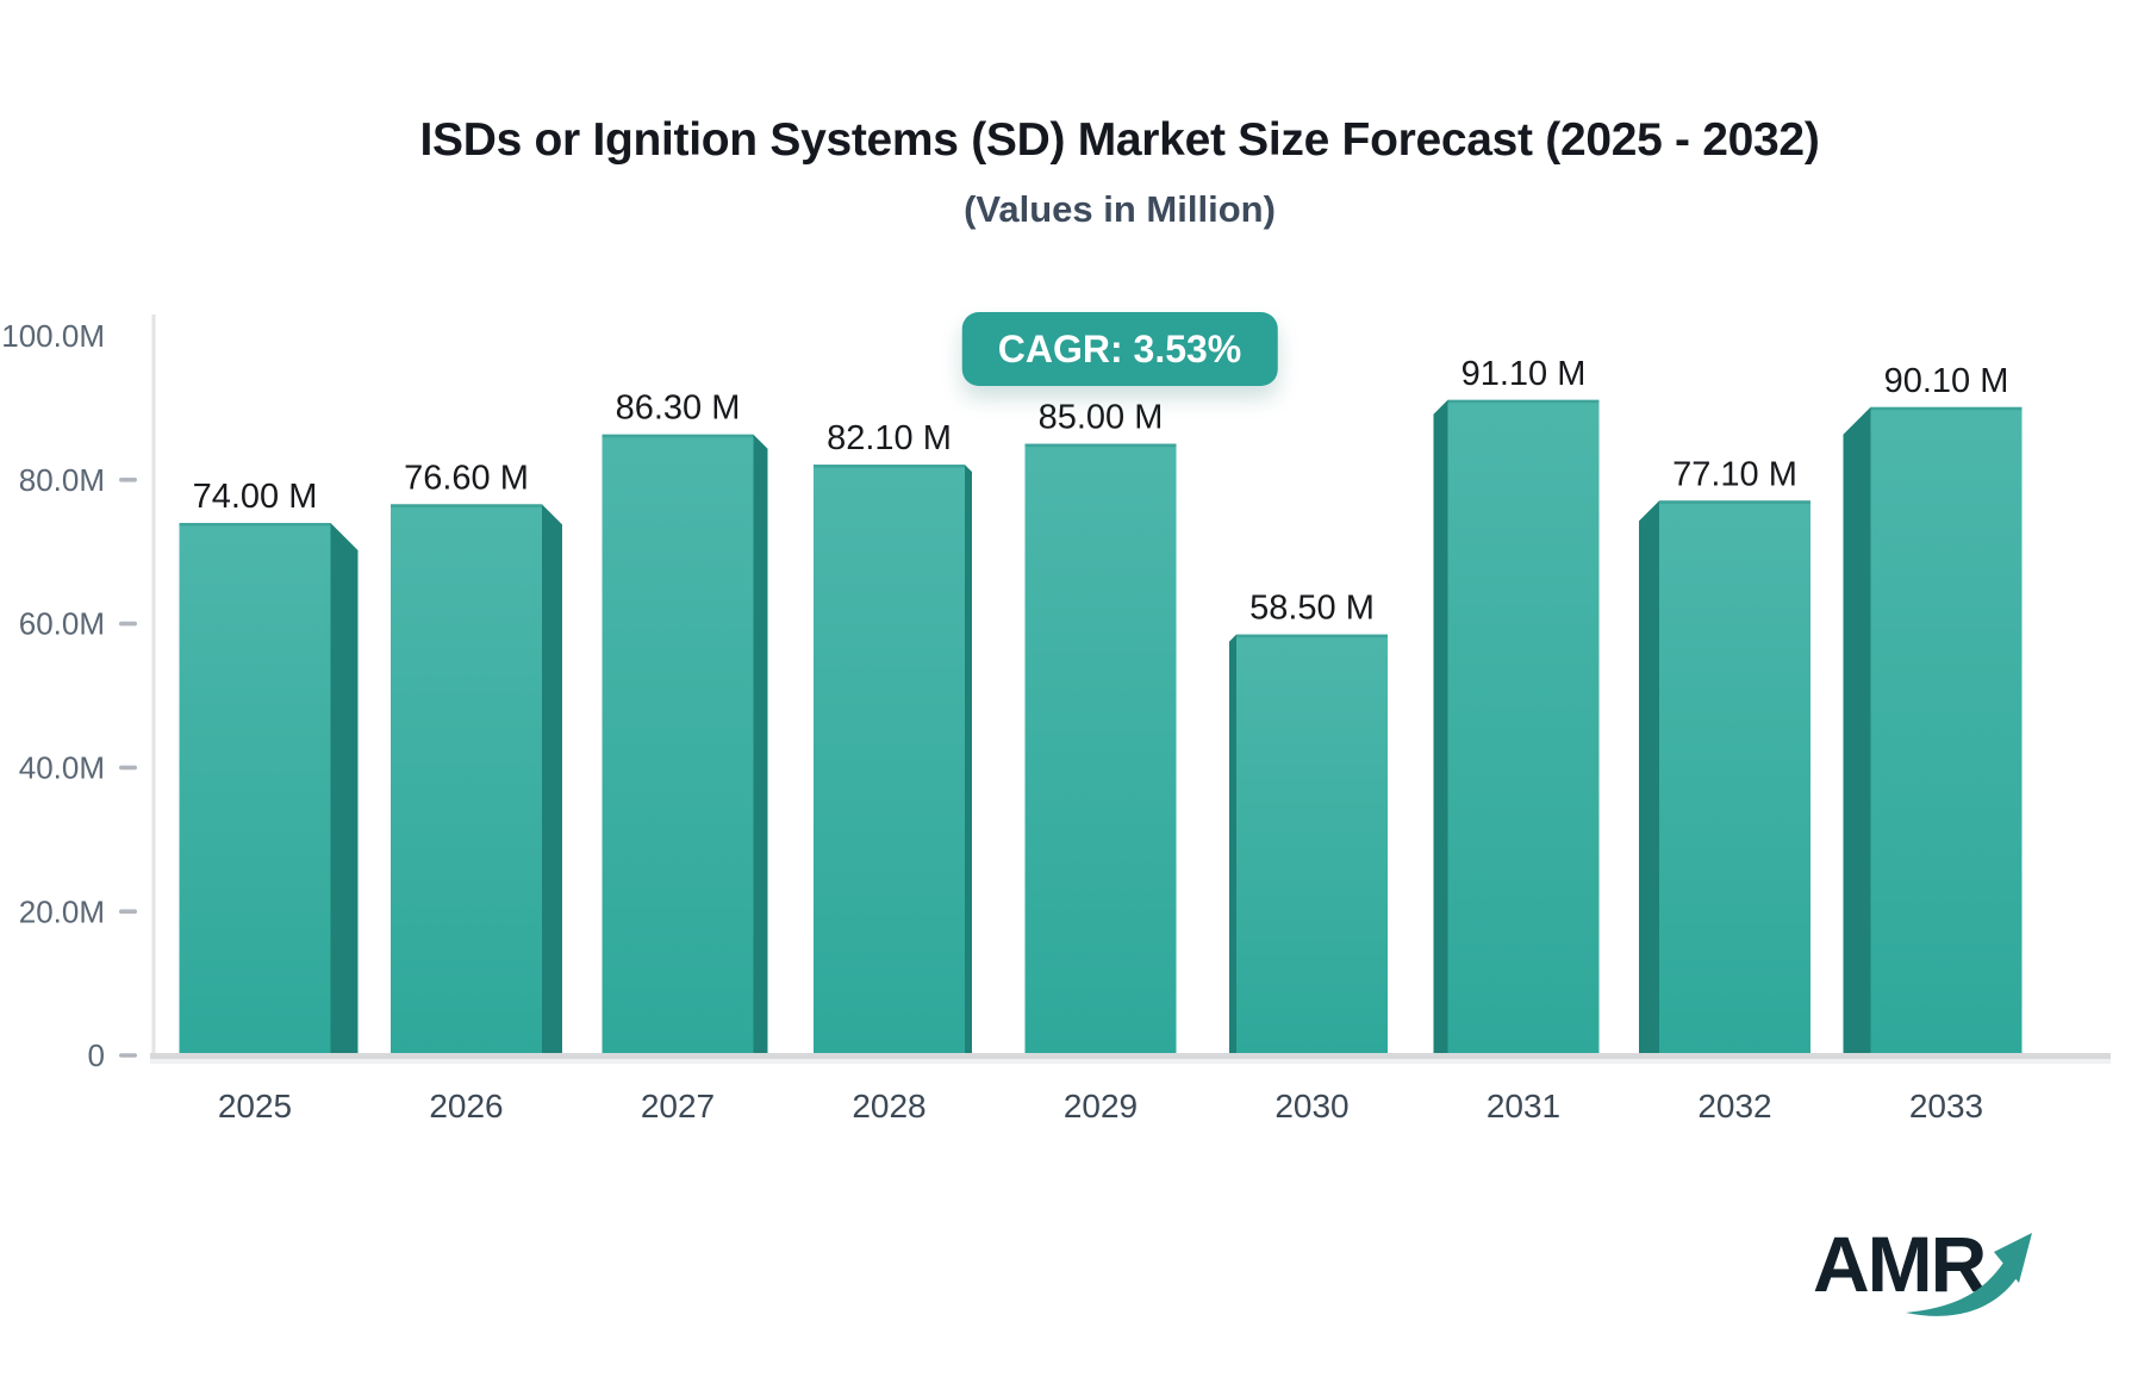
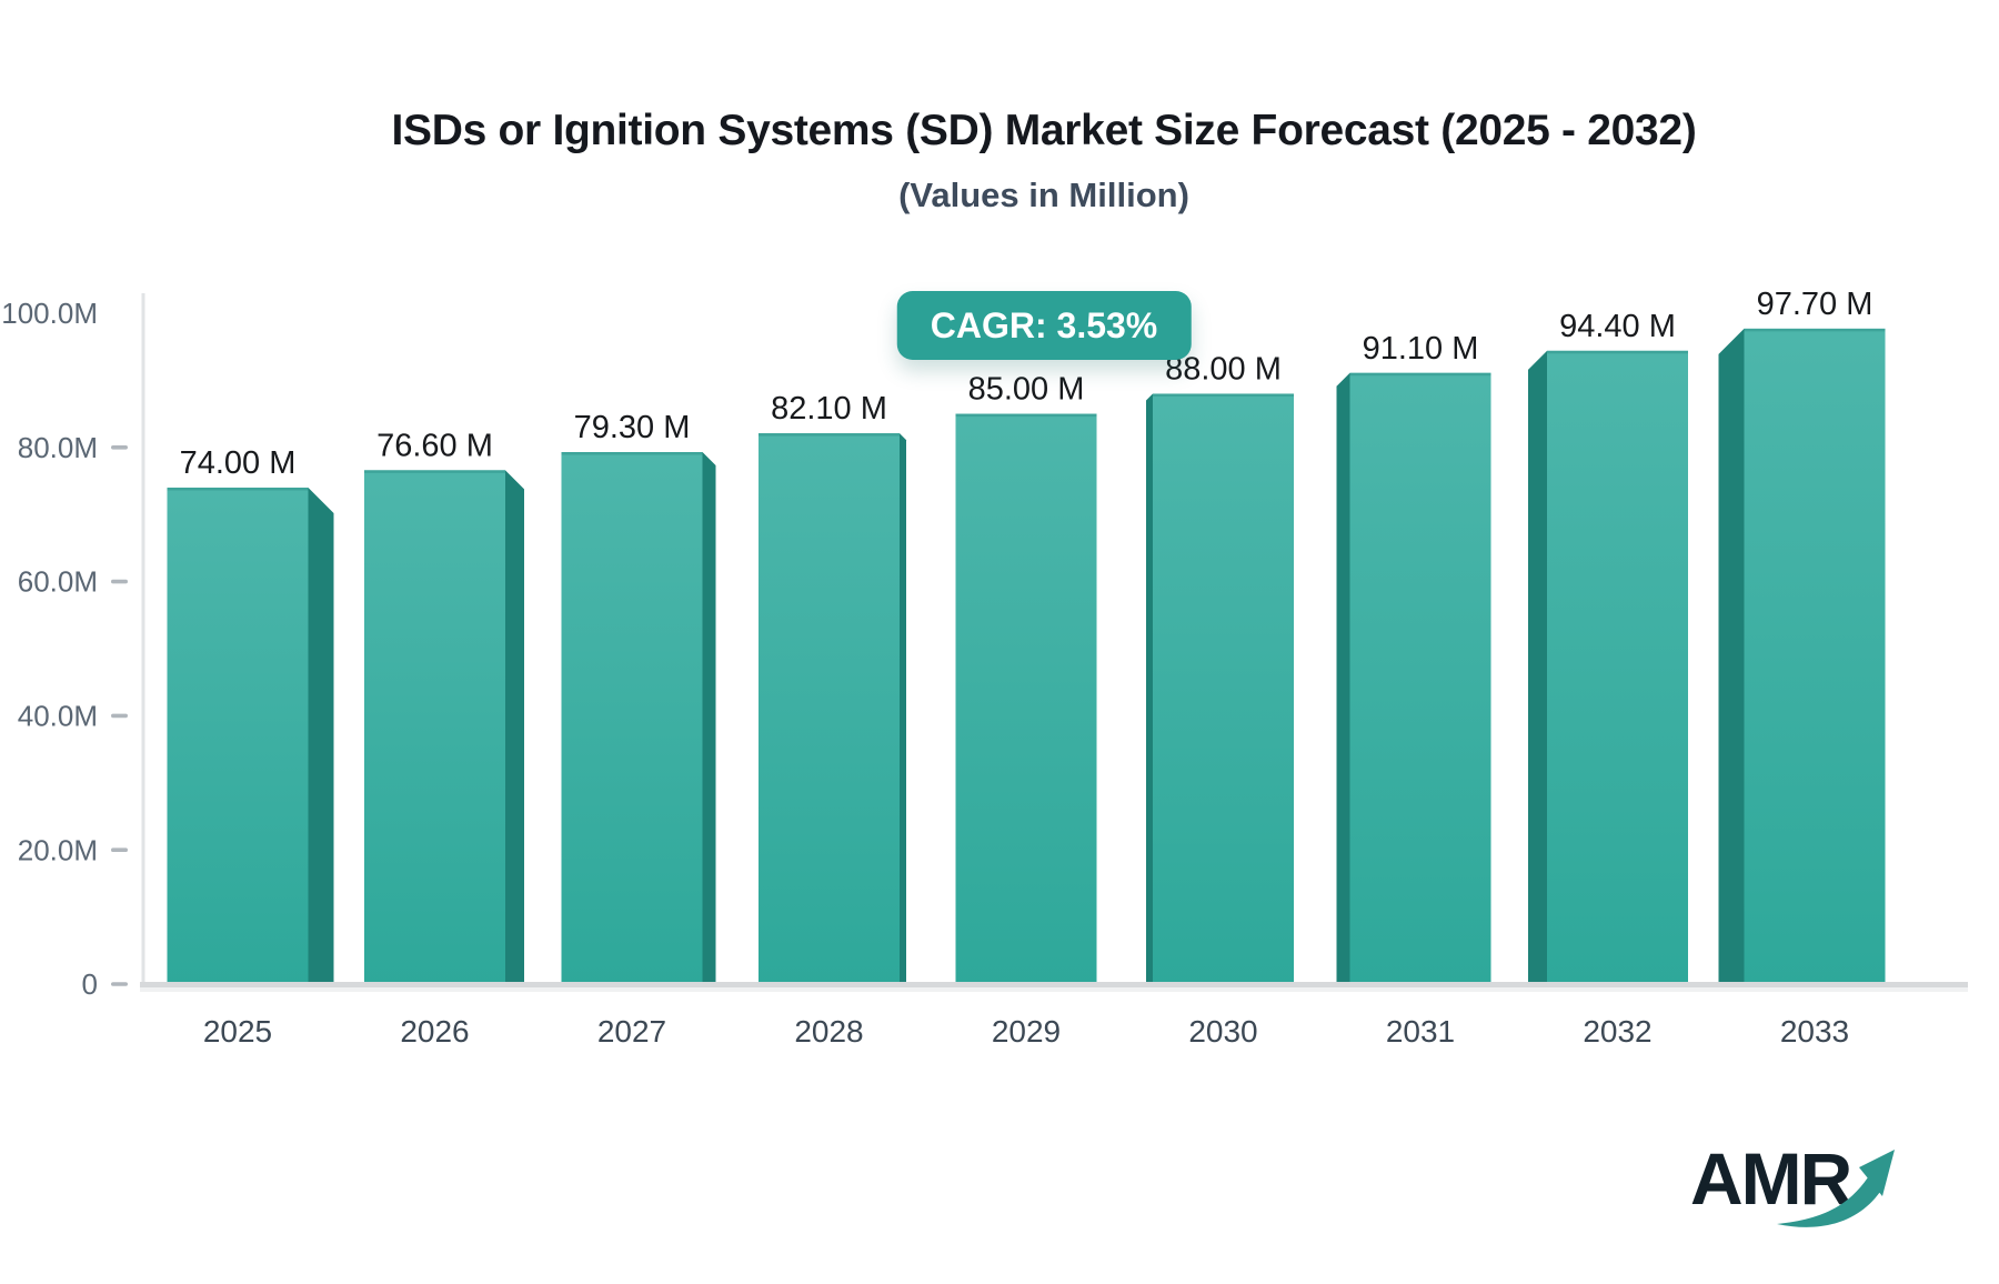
2027: 86.30 -> 79.30
2030: 58.50 -> 88.00
2032: 77.10 -> 94.40
2033: 90.10 -> 97.70
